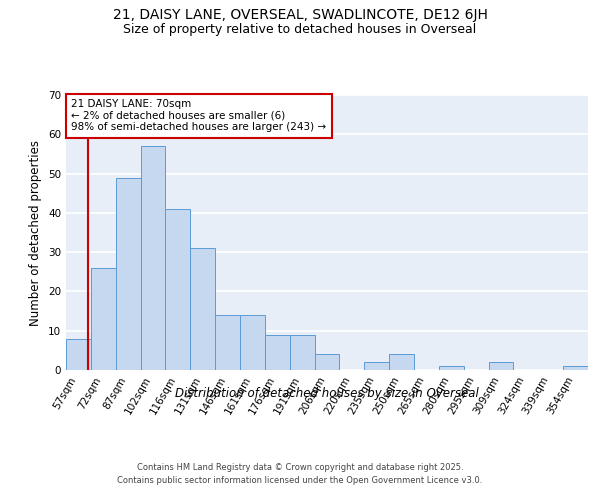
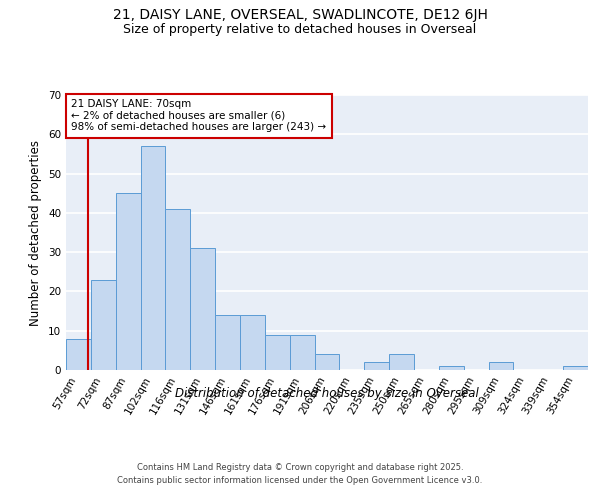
72sqm: 26 -> 23
87sqm: 49 -> 45
